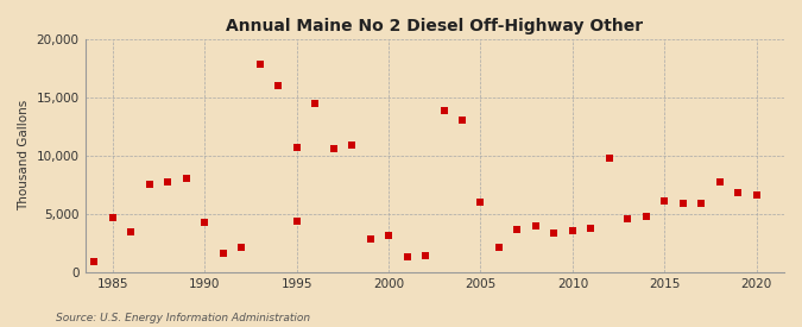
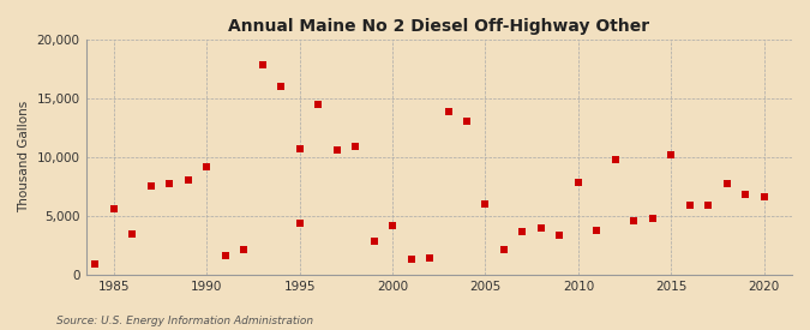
1985: 4,700 -> 5,600
1990: 4,300 -> 9,200
2000: 3,100 -> 4,200
2010: 3,500 -> 7,800
2015: 6,100 -> 10,200
